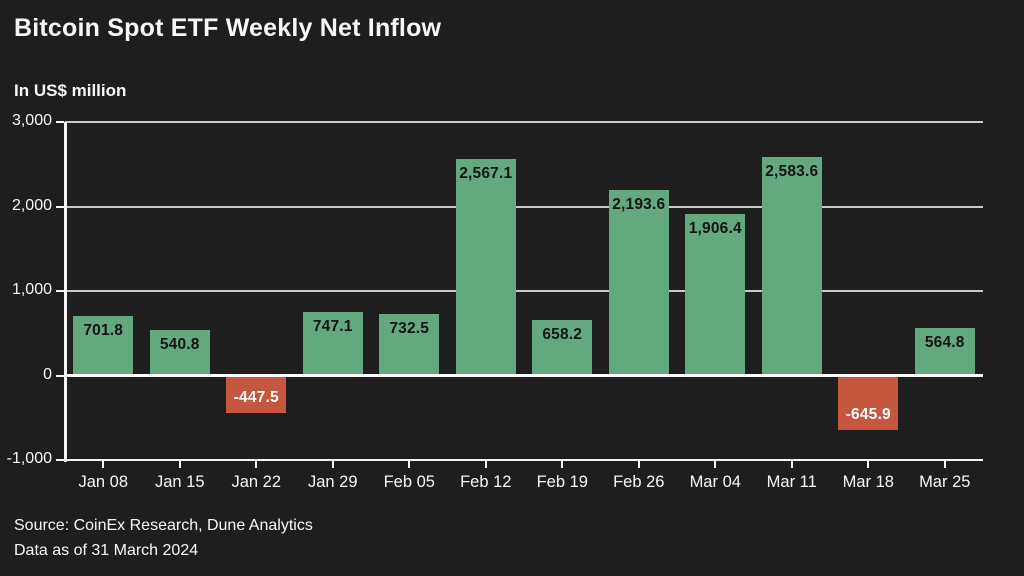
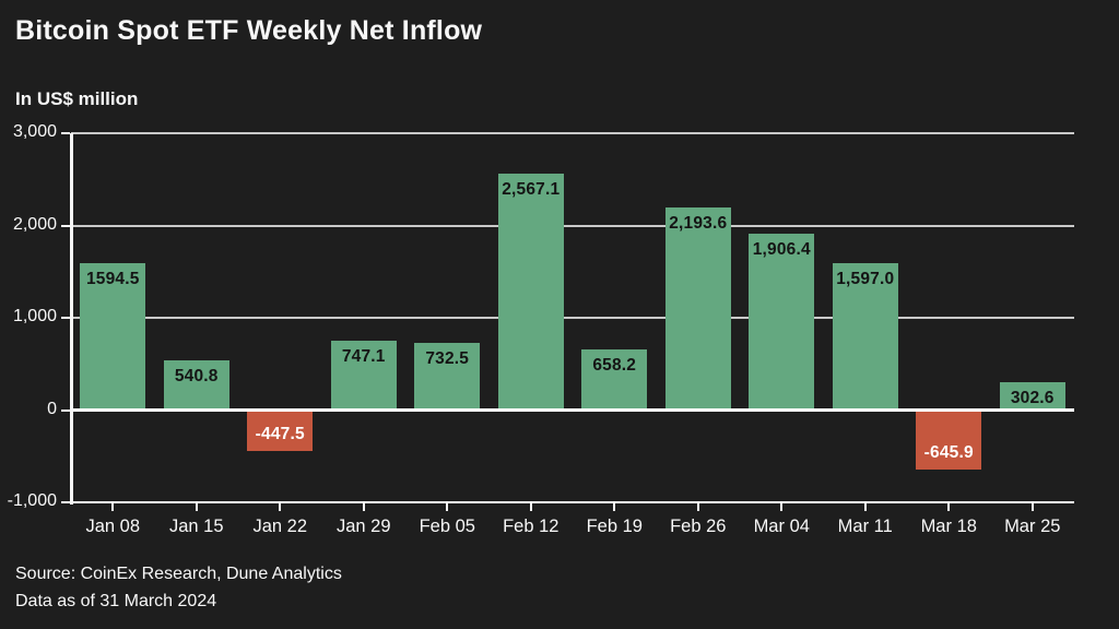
Jan 08: 701.8 -> 1594.5
Mar 11: 2,583.6 -> 1,597.0
Mar 25: 564.8 -> 302.6
